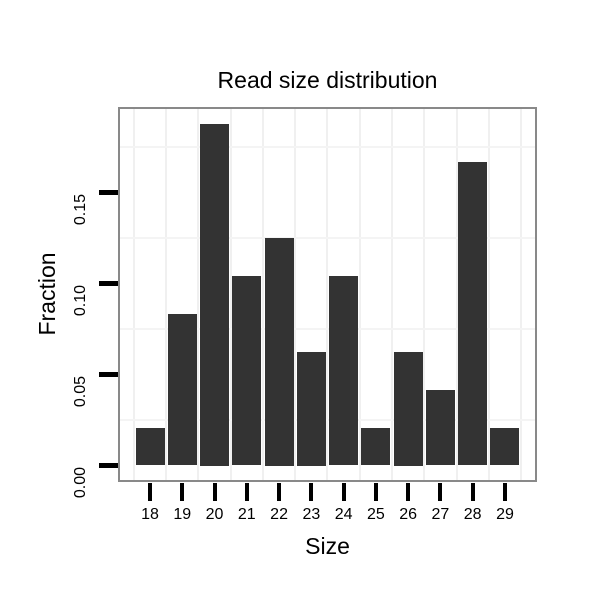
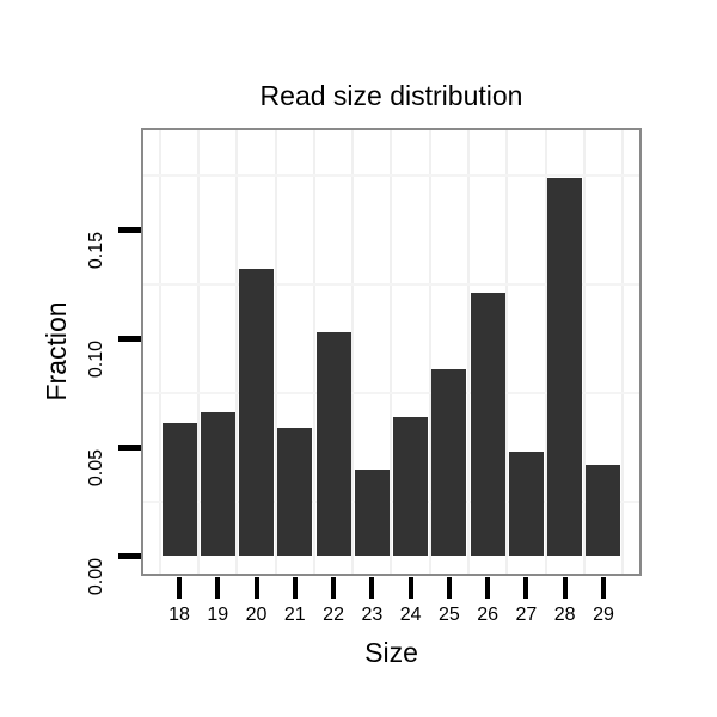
18: 0.021 -> 0.061
19: 0.083 -> 0.066
20: 0.188 -> 0.132
21: 0.104 -> 0.059
22: 0.125 -> 0.103
23: 0.062 -> 0.040
24: 0.104 -> 0.064
25: 0.021 -> 0.086
26: 0.062 -> 0.121
27: 0.042 -> 0.048
28: 0.167 -> 0.174
29: 0.021 -> 0.042
